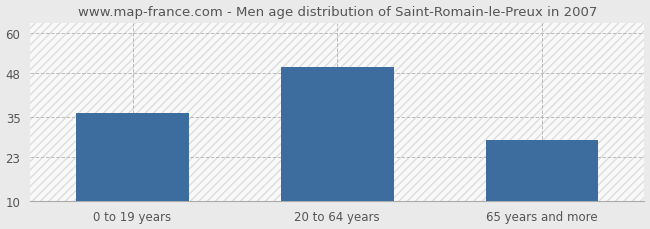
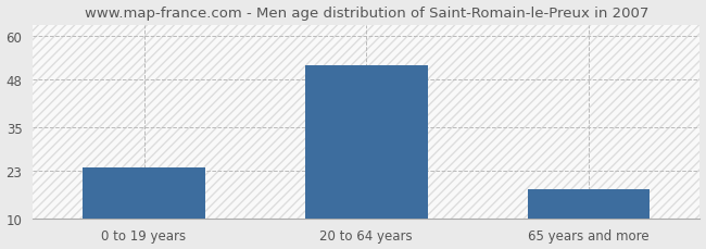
0 to 19 years: 36 -> 24
20 to 64 years: 50 -> 52
65 years and more: 28 -> 18
